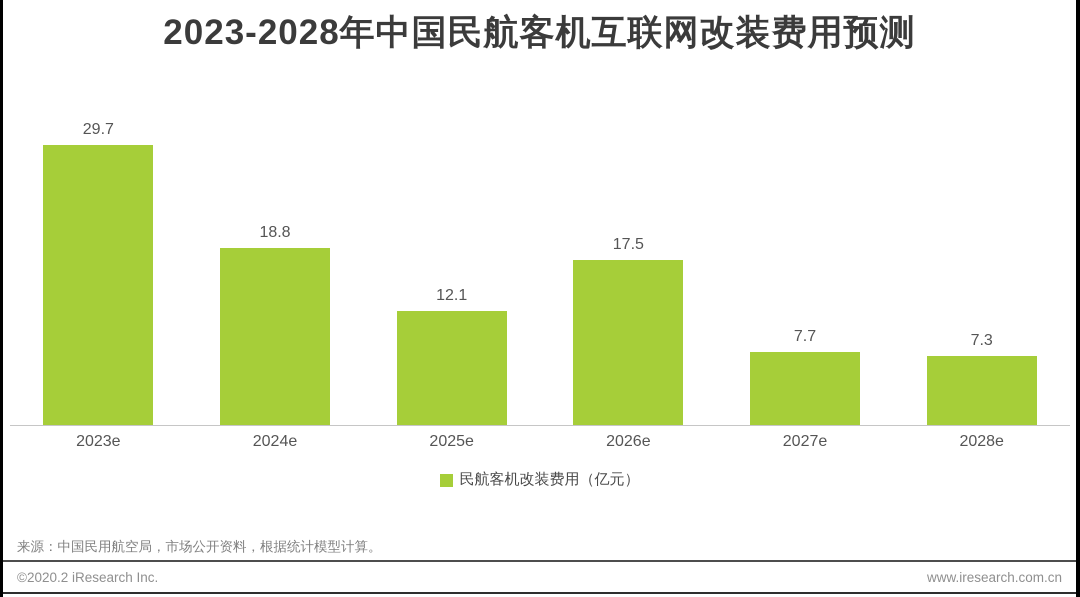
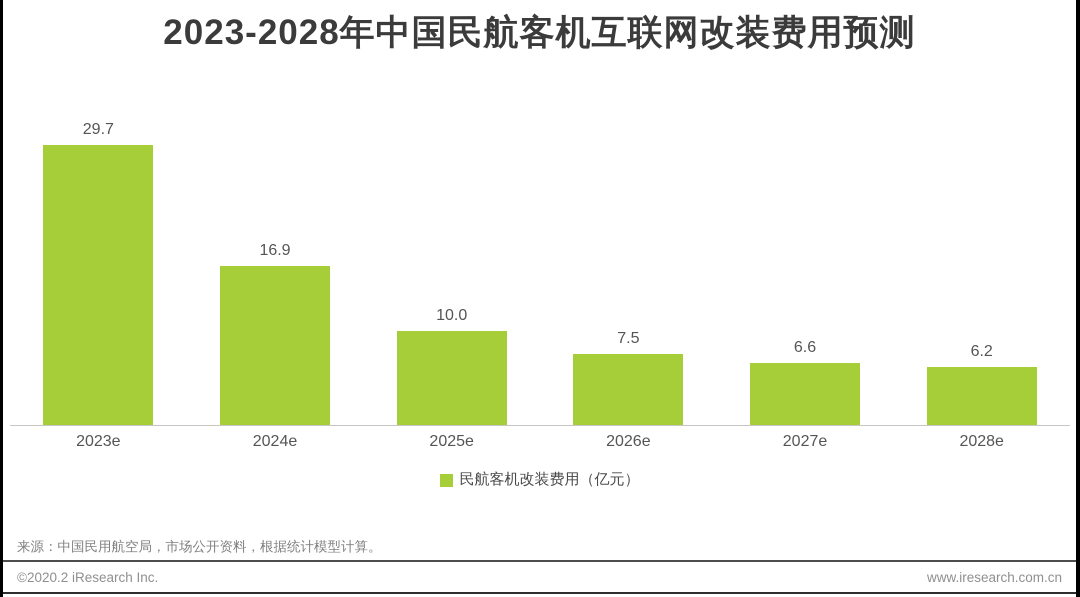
2024e: 18.8 -> 16.9
2025e: 12.1 -> 10.0
2026e: 17.5 -> 7.5
2027e: 7.7 -> 6.6
2028e: 7.3 -> 6.2
